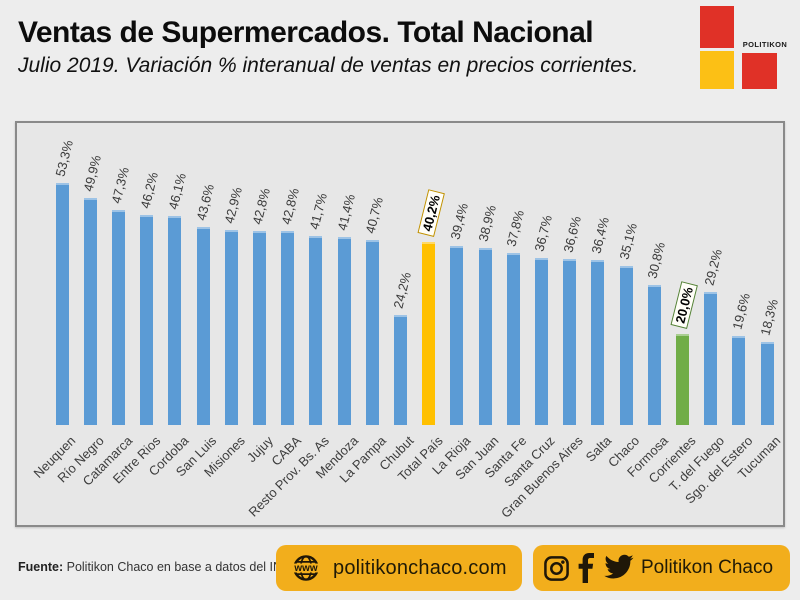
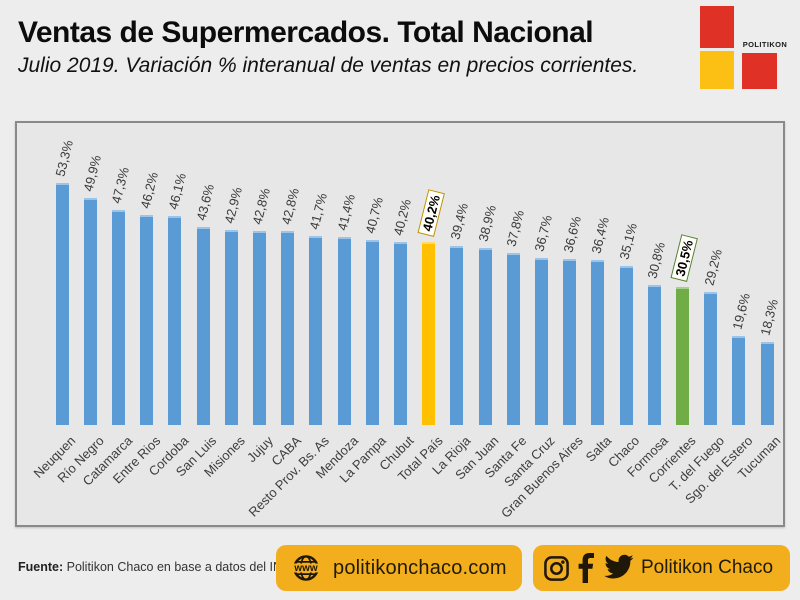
Chubut: 24,2% -> 40,2%
Corrientes: 20,0% -> 30,5%
